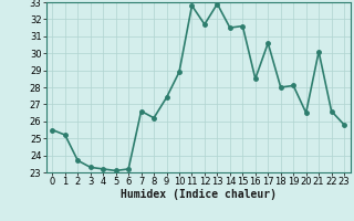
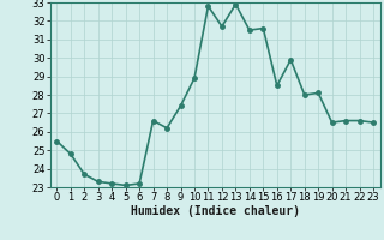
1: 25.2 -> 24.8
17: 30.6 -> 29.9
21: 30.1 -> 26.6
23: 25.8 -> 26.5
